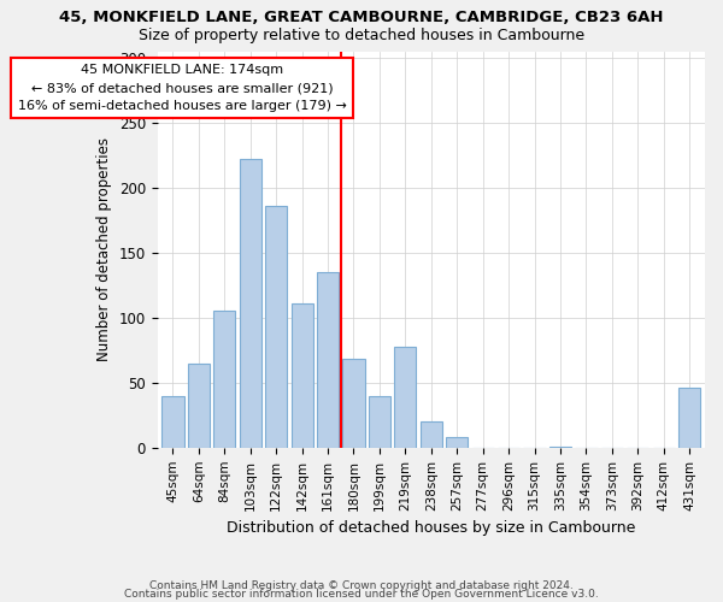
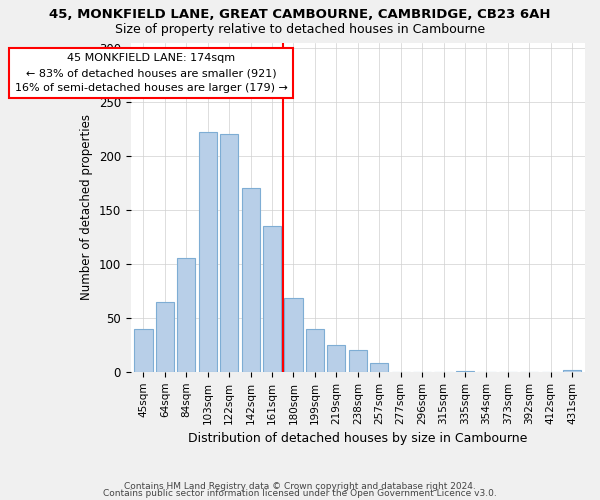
122sqm: 186 -> 220
142sqm: 111 -> 170
219sqm: 78 -> 25
431sqm: 46 -> 2
